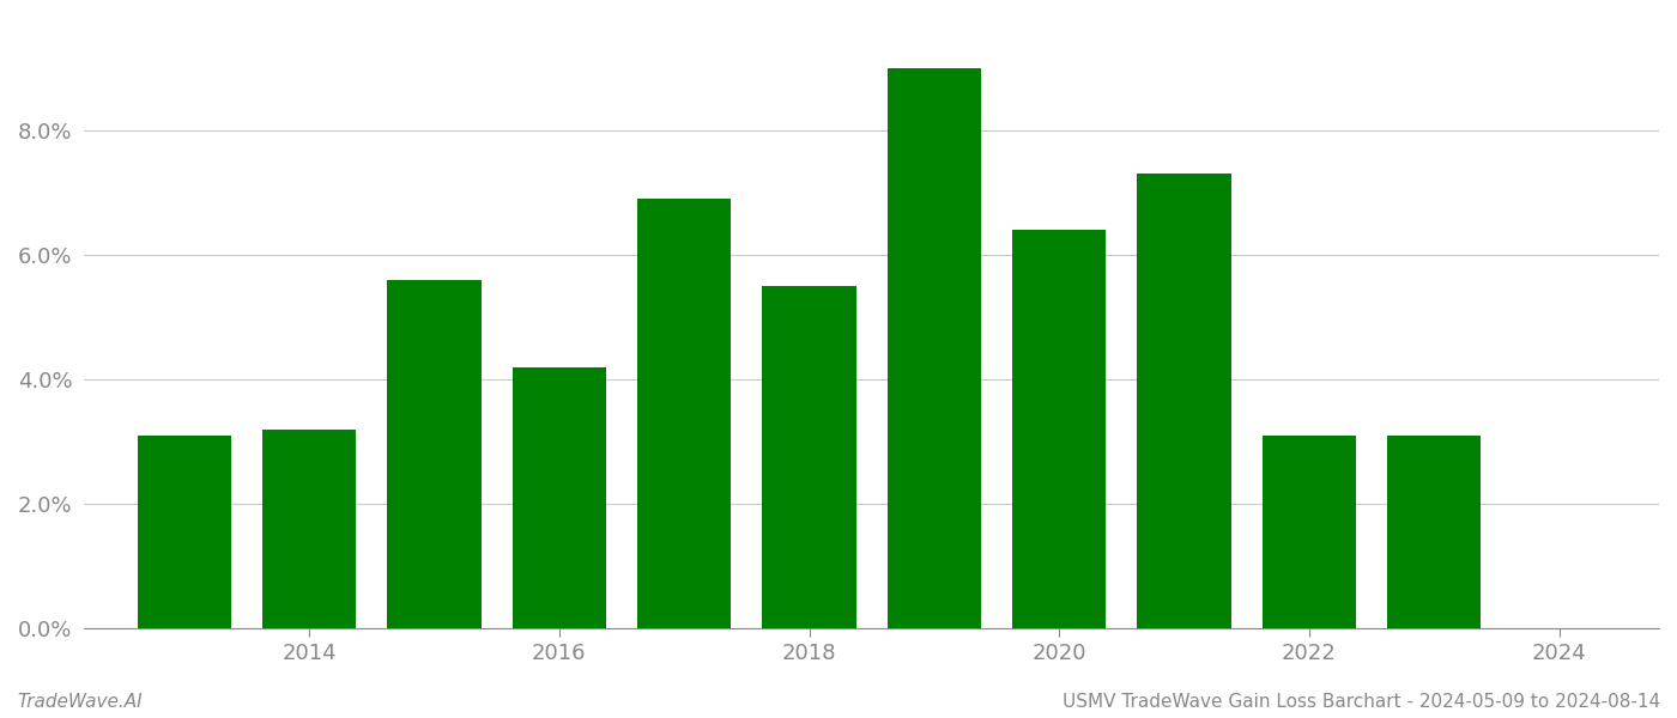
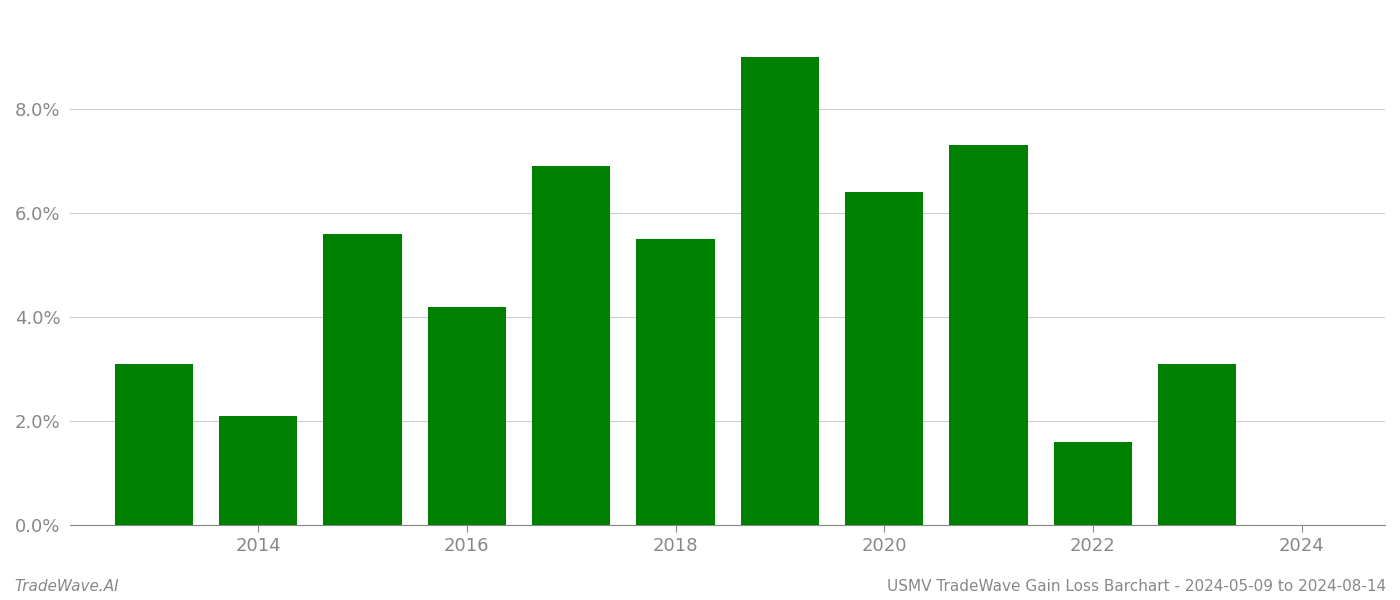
2014: 3.2% -> 2.1%
2022: 3.1% -> 1.6%
